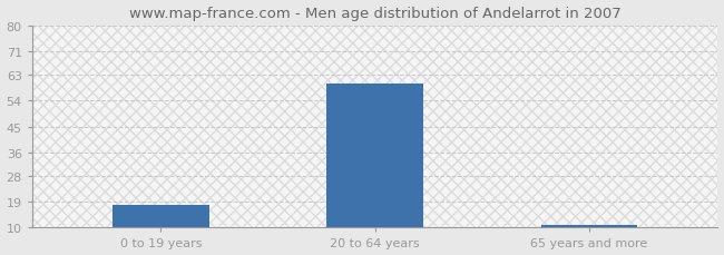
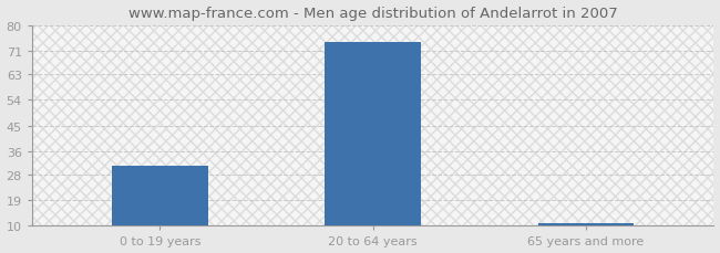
0 to 19 years: 18 -> 31
20 to 64 years: 60 -> 74
